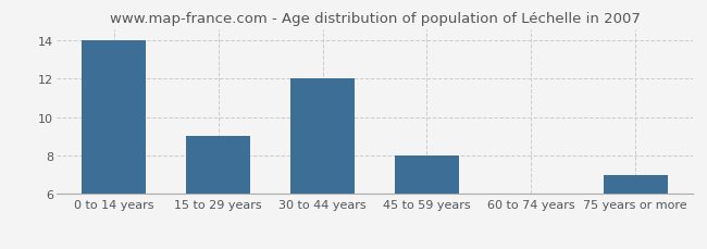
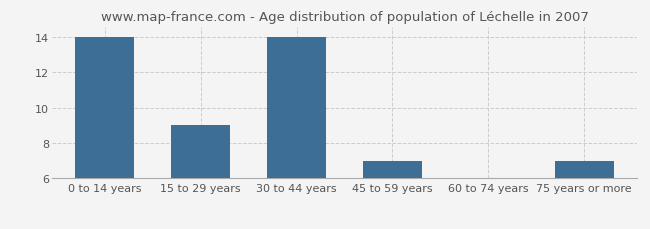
30 to 44 years: 12.0 -> 14.0
45 to 59 years: 8.0 -> 7.0
